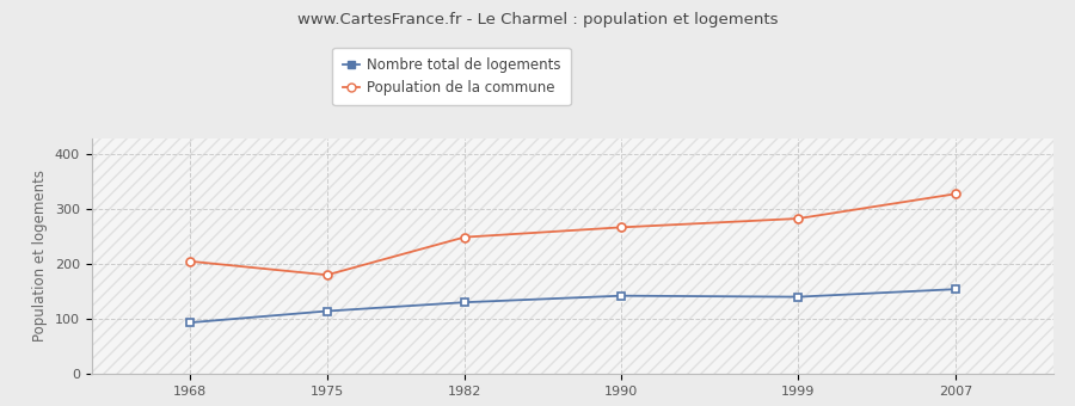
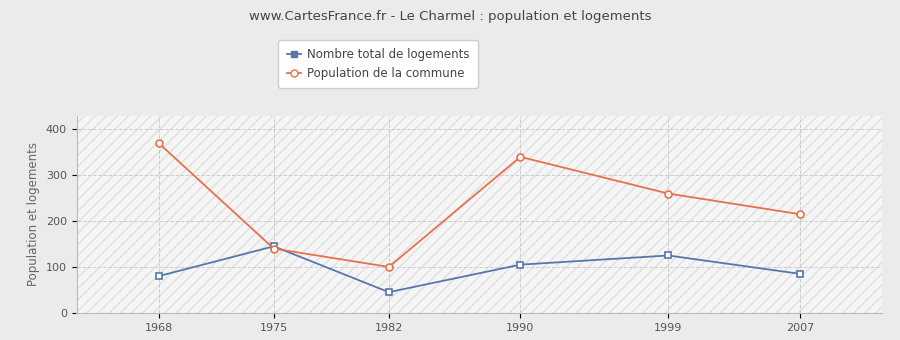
Nombre total de logements/1968: 93 -> 80
Population de la commune/1968: 205 -> 370
Nombre total de logements/1975: 114 -> 145
Population de la commune/1975: 180 -> 140
Nombre total de logements/1982: 130 -> 45
Population de la commune/1982: 249 -> 100
Nombre total de logements/1990: 142 -> 105
Population de la commune/1990: 267 -> 340
Nombre total de logements/1999: 140 -> 125
Population de la commune/1999: 283 -> 260
Nombre total de logements/2007: 154 -> 85
Population de la commune/2007: 328 -> 215
